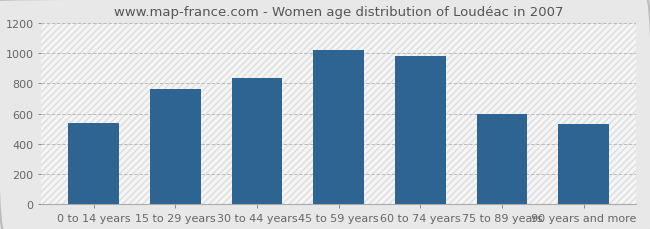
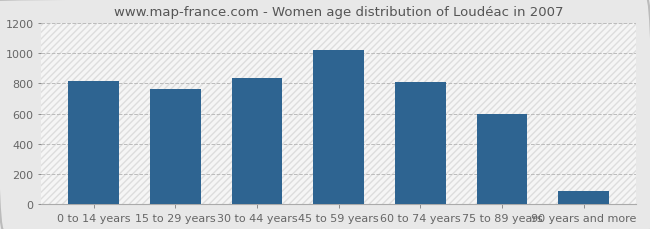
0 to 14 years: 540 -> 820
60 to 74 years: 980 -> 810
90 years and more: 530 -> 90
